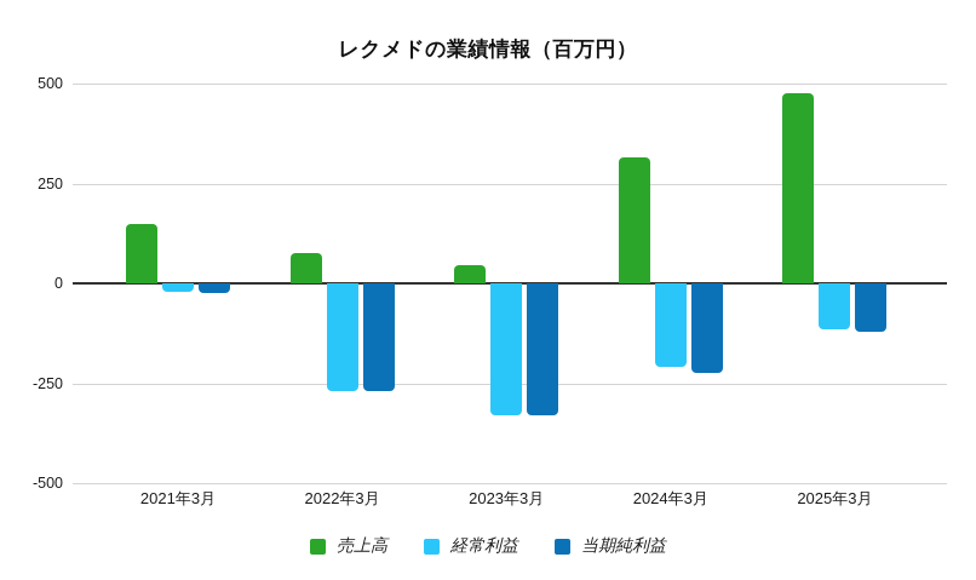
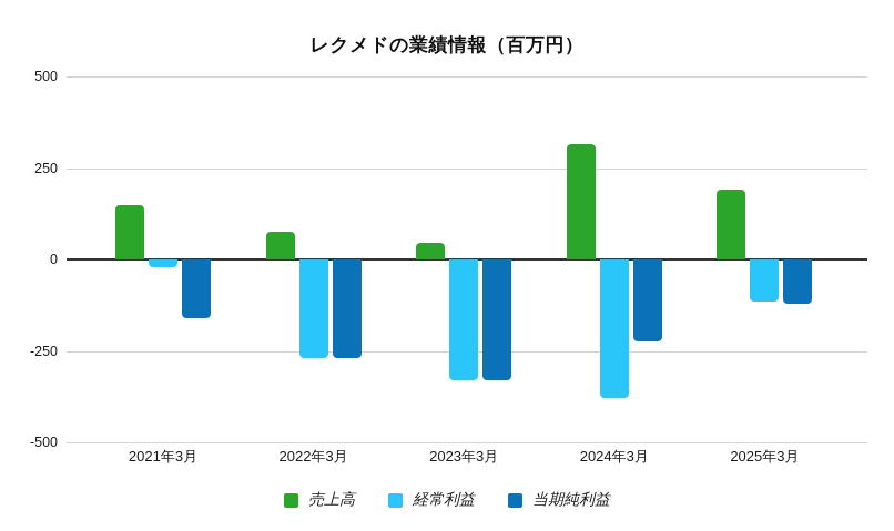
当期純利益/2021年3月: -20 -> -160
経常利益/2024年3月: -210 -> -380
売上高/2025年3月: 480 -> 190
